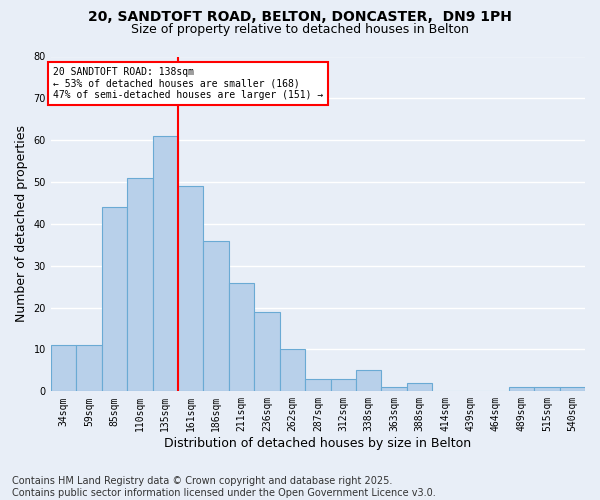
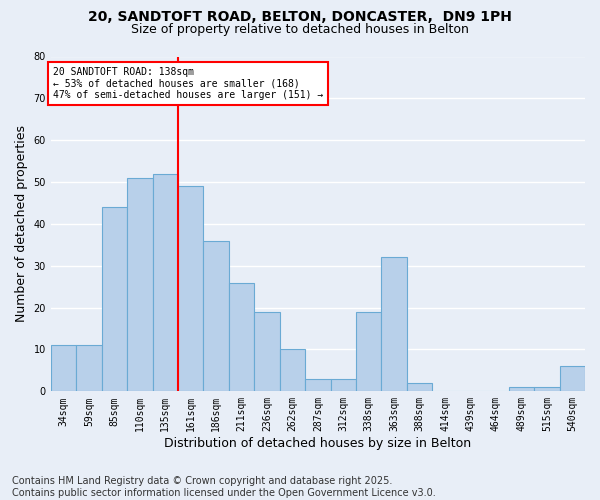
135sqm: 61 -> 52
338sqm: 5 -> 19
363sqm: 1 -> 32
540sqm: 1 -> 6
